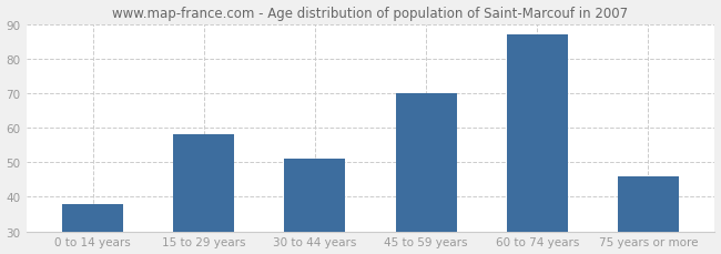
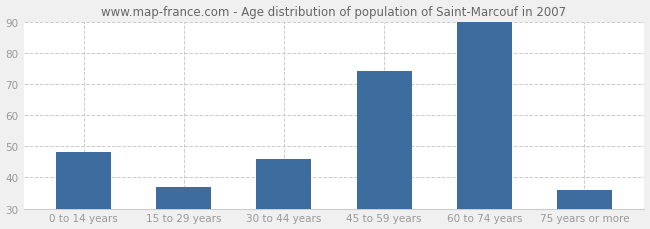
0 to 14 years: 38 -> 48
15 to 29 years: 58 -> 37
30 to 44 years: 51 -> 46
45 to 59 years: 70 -> 74
60 to 74 years: 87 -> 90
75 years or more: 46 -> 36
